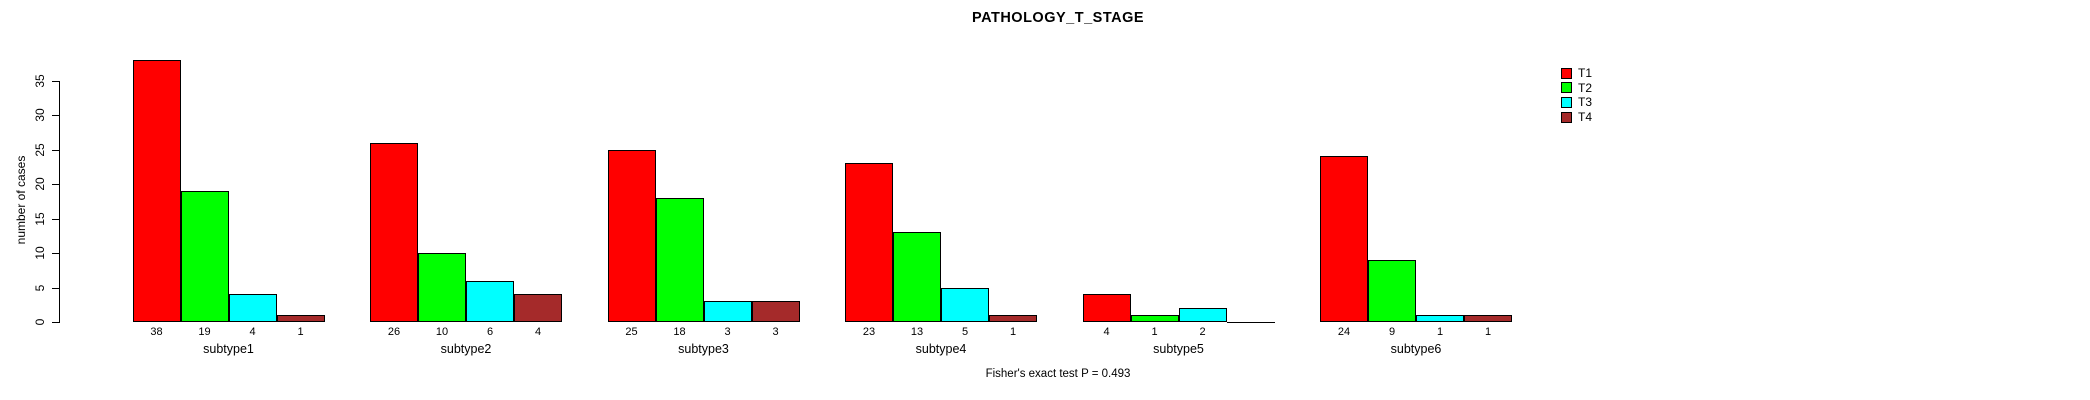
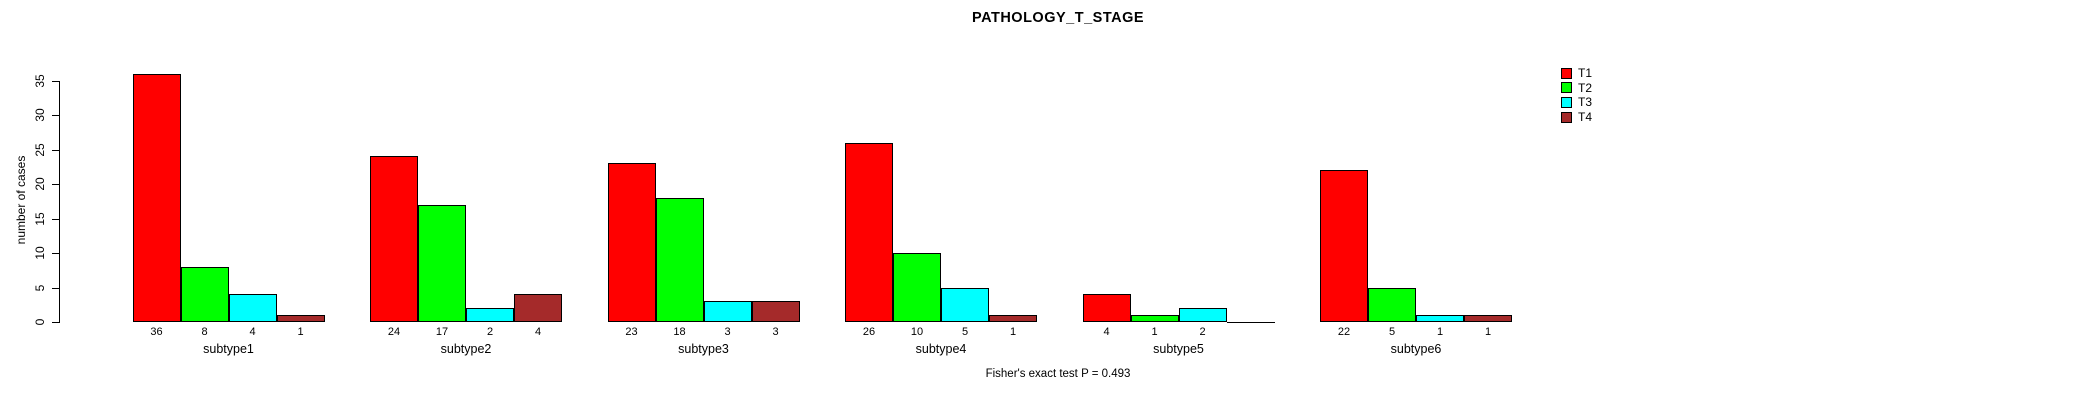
T1/subtype1: 38 -> 36
T2/subtype1: 19 -> 8
T1/subtype2: 26 -> 24
T2/subtype2: 10 -> 17
T3/subtype2: 6 -> 2
T1/subtype3: 25 -> 23
T1/subtype4: 23 -> 26
T2/subtype4: 13 -> 10
T1/subtype6: 24 -> 22
T2/subtype6: 9 -> 5
